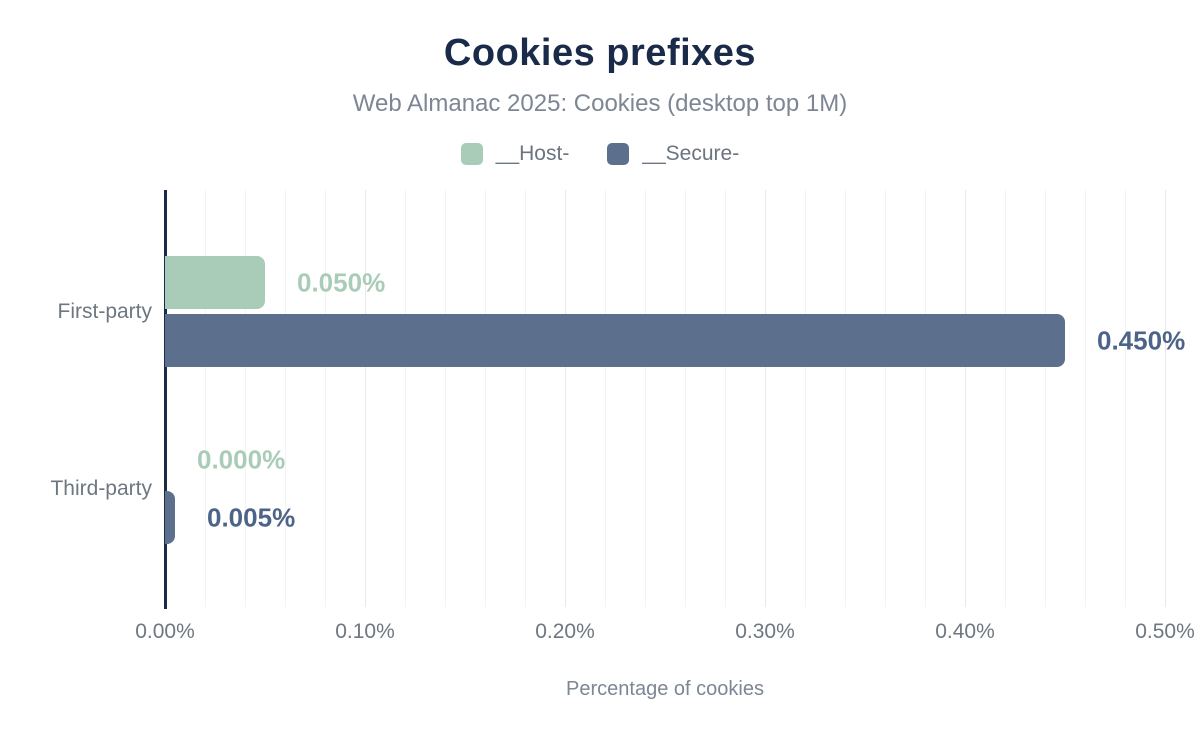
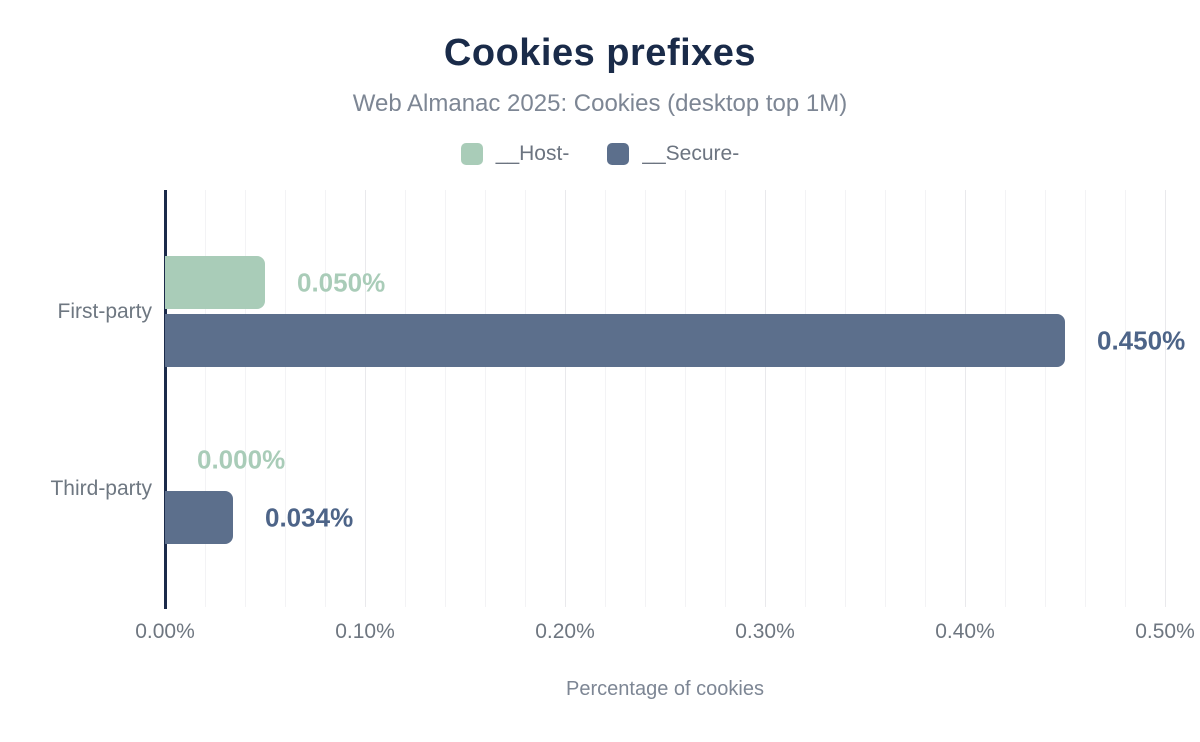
__Secure-/Third-party: 0.005% -> 0.034%
